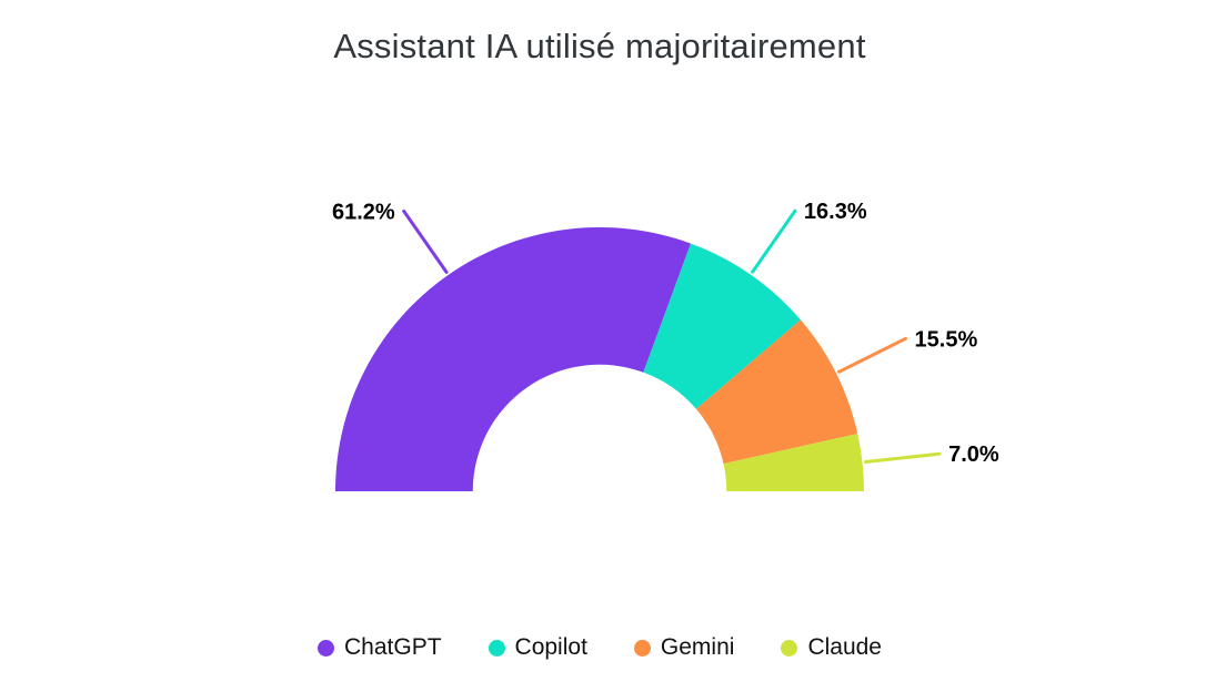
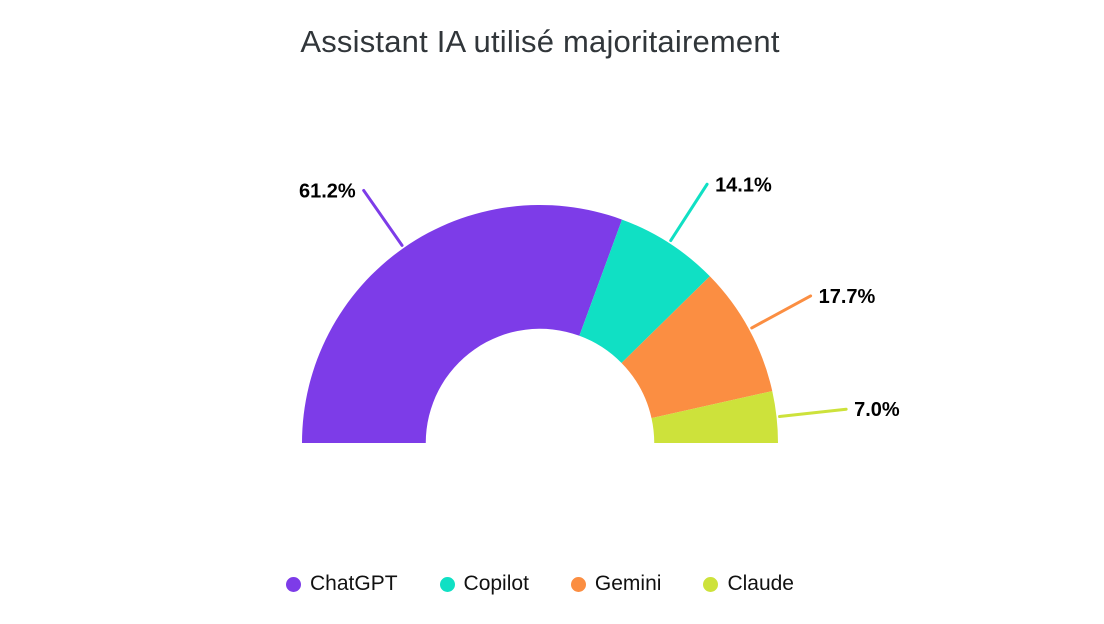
Copilot: 16.3% -> 14.1%
Gemini: 15.5% -> 17.7%
